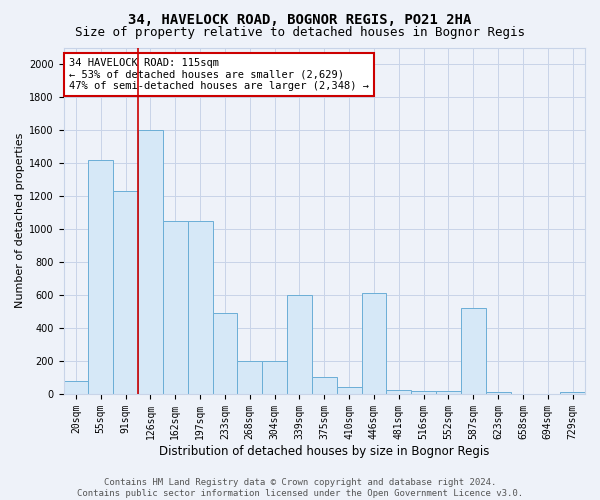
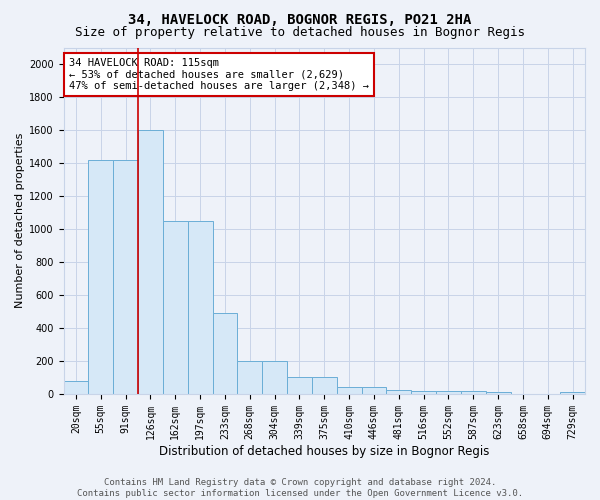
91sqm: 1230 -> 1420
339sqm: 600 -> 100
446sqm: 610 -> 40
587sqm: 520 -> 20
